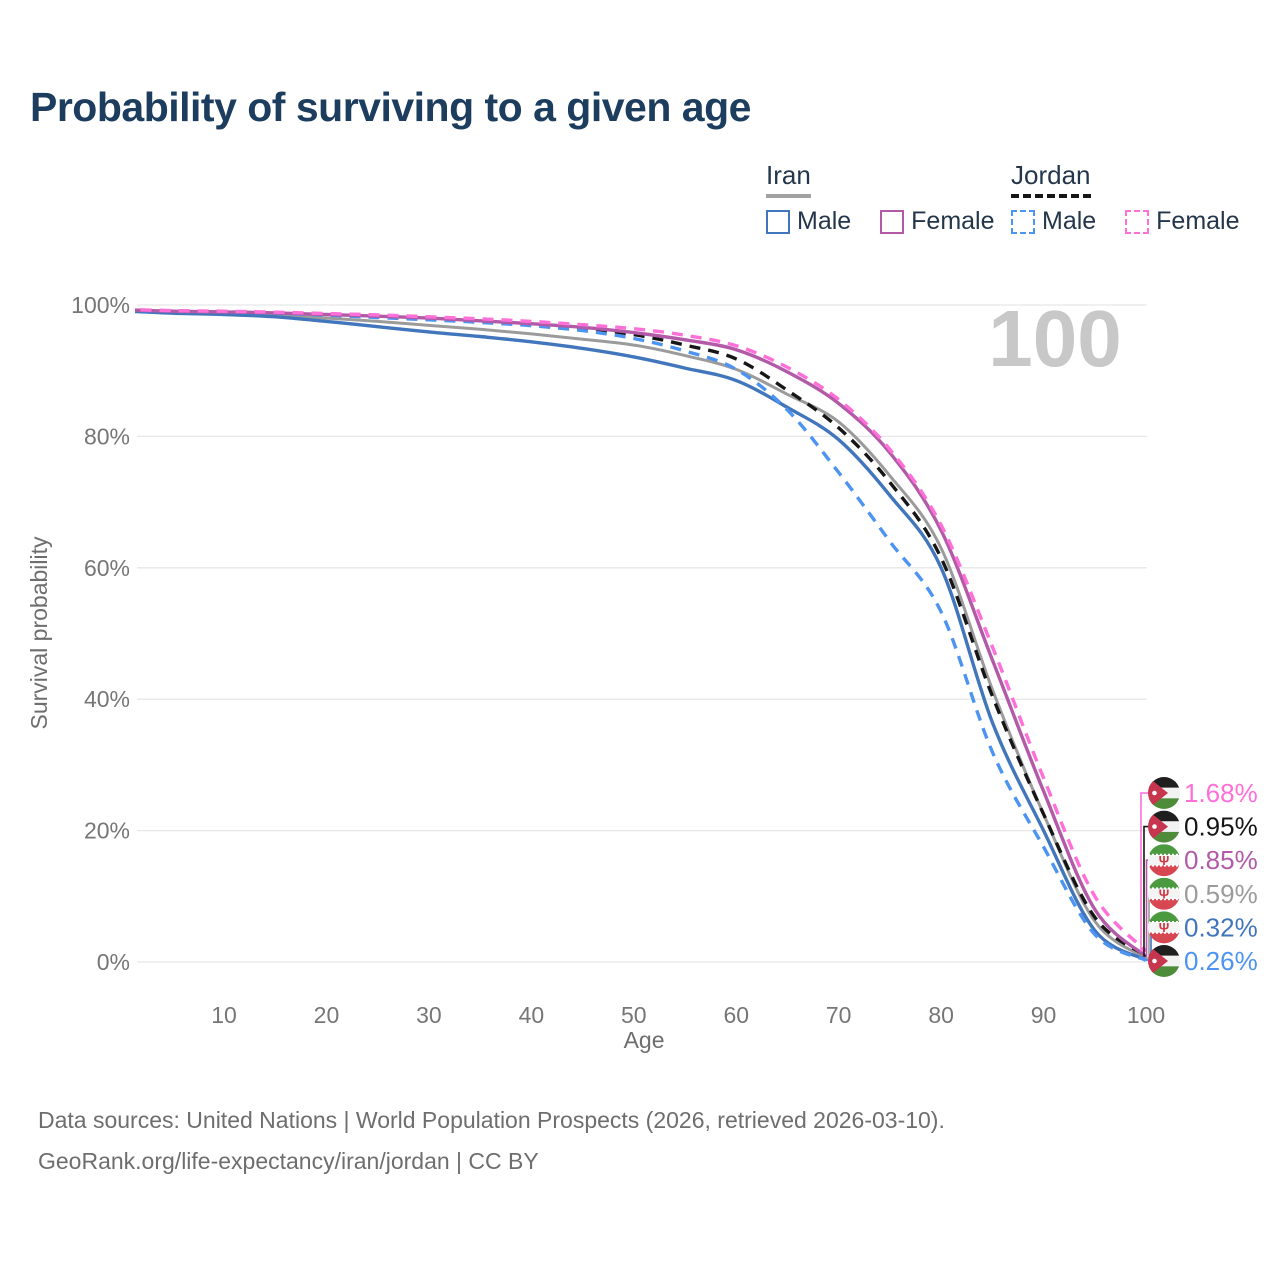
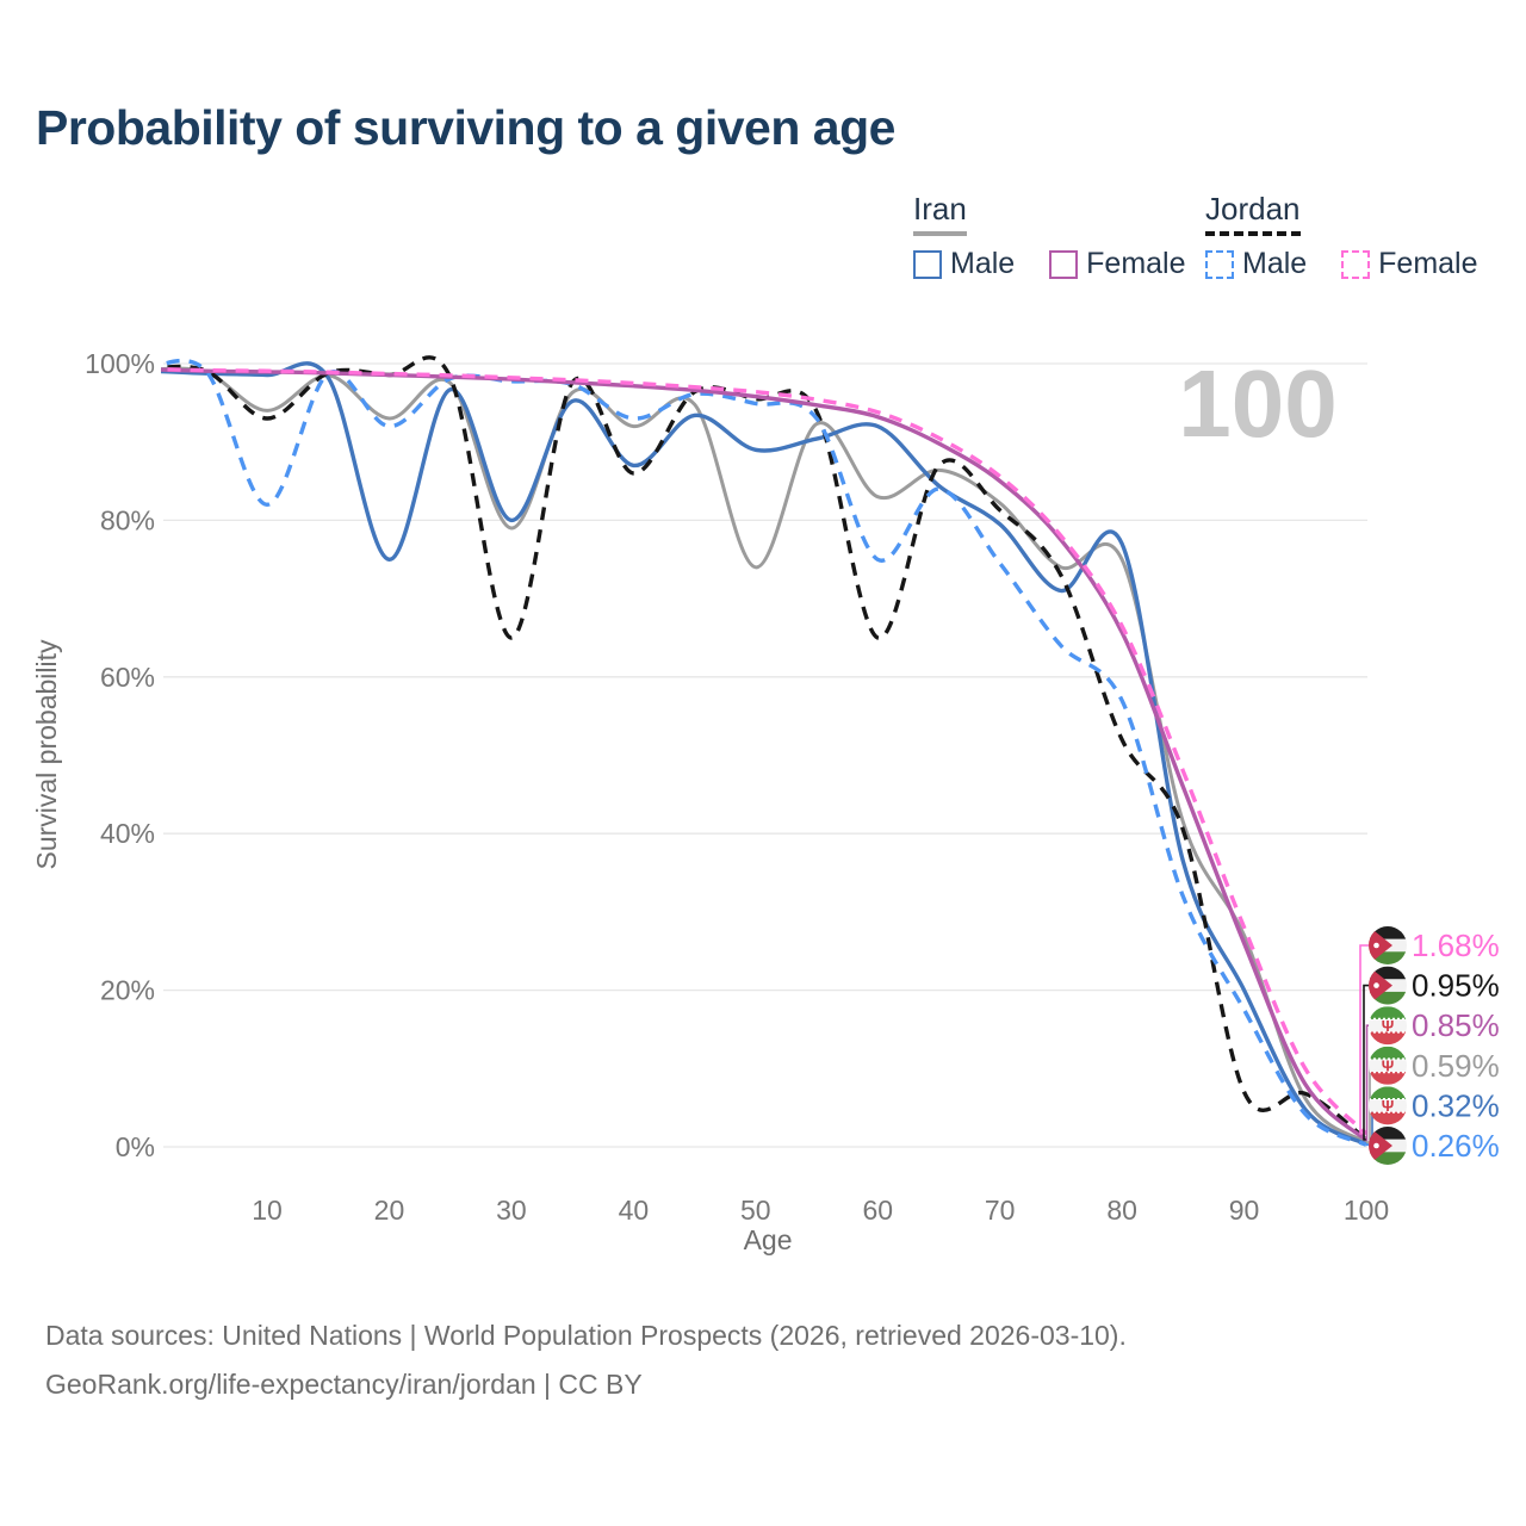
Jordan/10: 99% -> 93%
Iran/10: 99% -> 94%
Jordan Male/10: 99% -> 82%
Iran/20: 98% -> 93%
Iran Male/20: 98% -> 75%
Jordan Male/20: 98% -> 92%
Jordan/30: 98% -> 65%
Iran/30: 97% -> 79%
Iran Male/30: 96% -> 80%
Jordan/40: 97% -> 86%
Iran/40: 96% -> 92%
Iran Male/40: 94% -> 87%
Jordan Male/40: 97% -> 93%
Iran/50: 94% -> 74%
Iran Male/50: 92% -> 89%
Jordan/60: 92% -> 65%
Iran/60: 90% -> 83%
Iran Male/60: 88% -> 92%
Jordan Male/60: 90% -> 75%
Jordan/80: 62% -> 52%
Iran/80: 63% -> 75%
Iran Male/80: 60% -> 77%
Jordan Male/80: 53% -> 57%
Jordan/90: 22% -> 7%
Iran/90: 22% -> 27%
